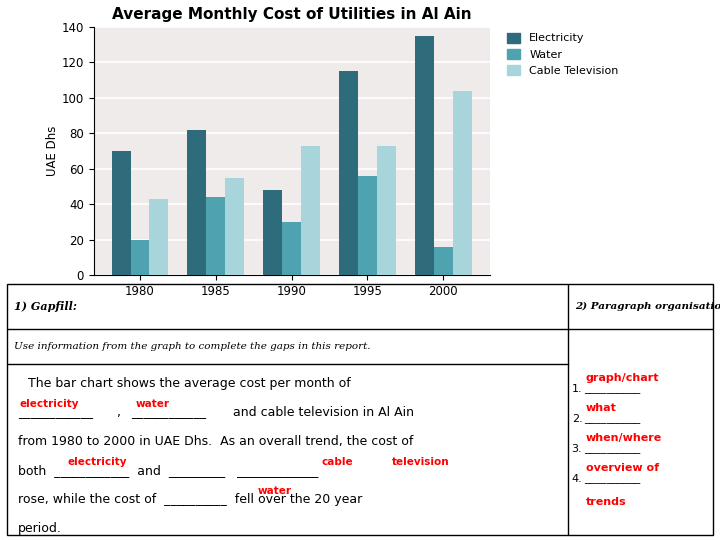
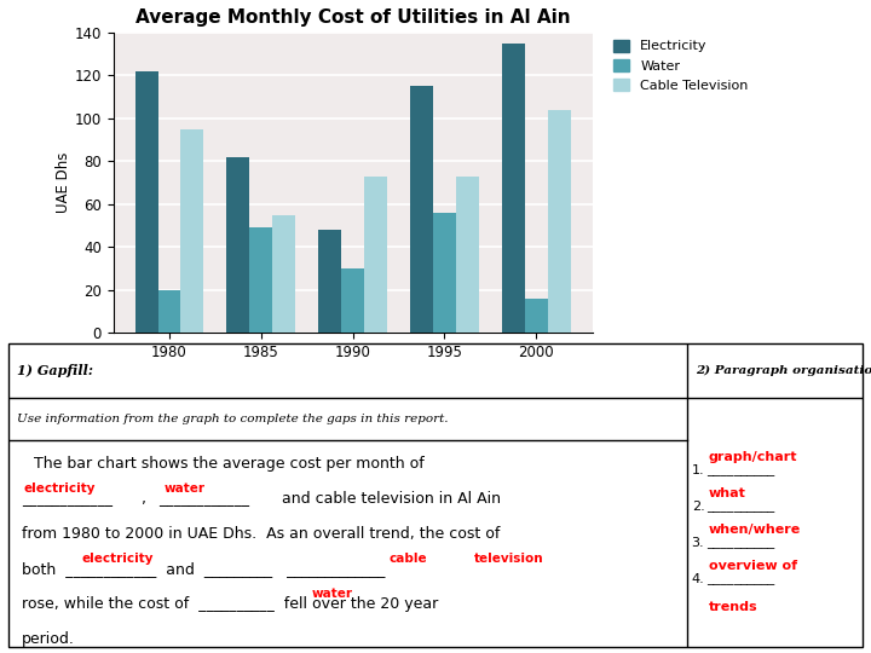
Electricity/1980: 70 -> 122
Cable Television/1980: 43 -> 95
Water/1985: 44 -> 49
